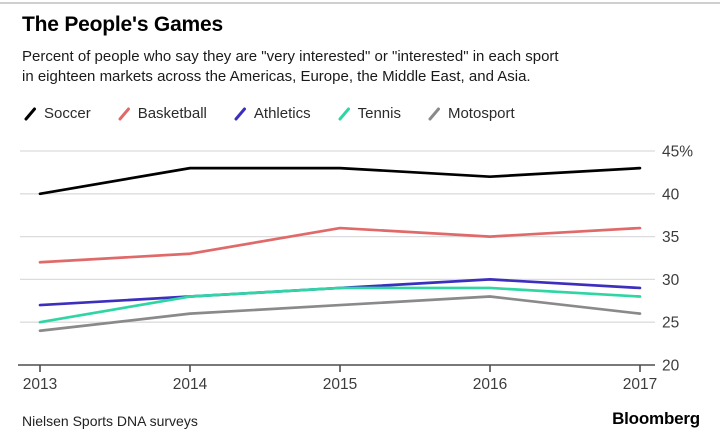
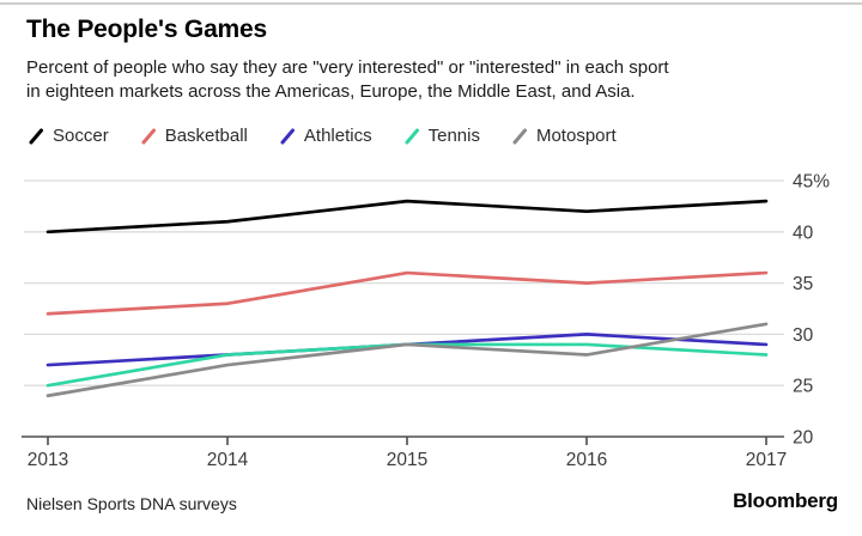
Soccer/2014: 43% -> 41%
Motosport/2014: 26% -> 27%
Motosport/2015: 27% -> 29%
Motosport/2017: 26% -> 31%
